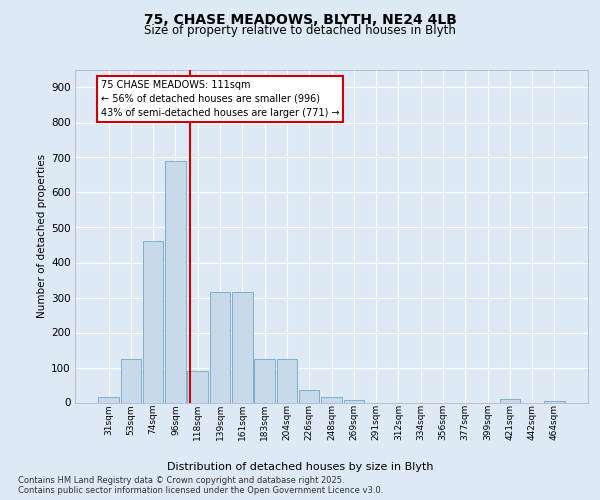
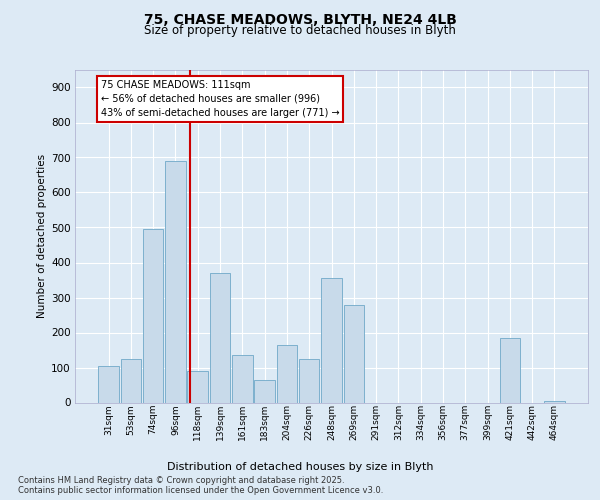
31sqm: 15 -> 105
74sqm: 460 -> 495
139sqm: 315 -> 370
161sqm: 315 -> 135
183sqm: 125 -> 65
204sqm: 125 -> 165
226sqm: 35 -> 125
248sqm: 15 -> 355
269sqm: 7 -> 280
421sqm: 10 -> 185
